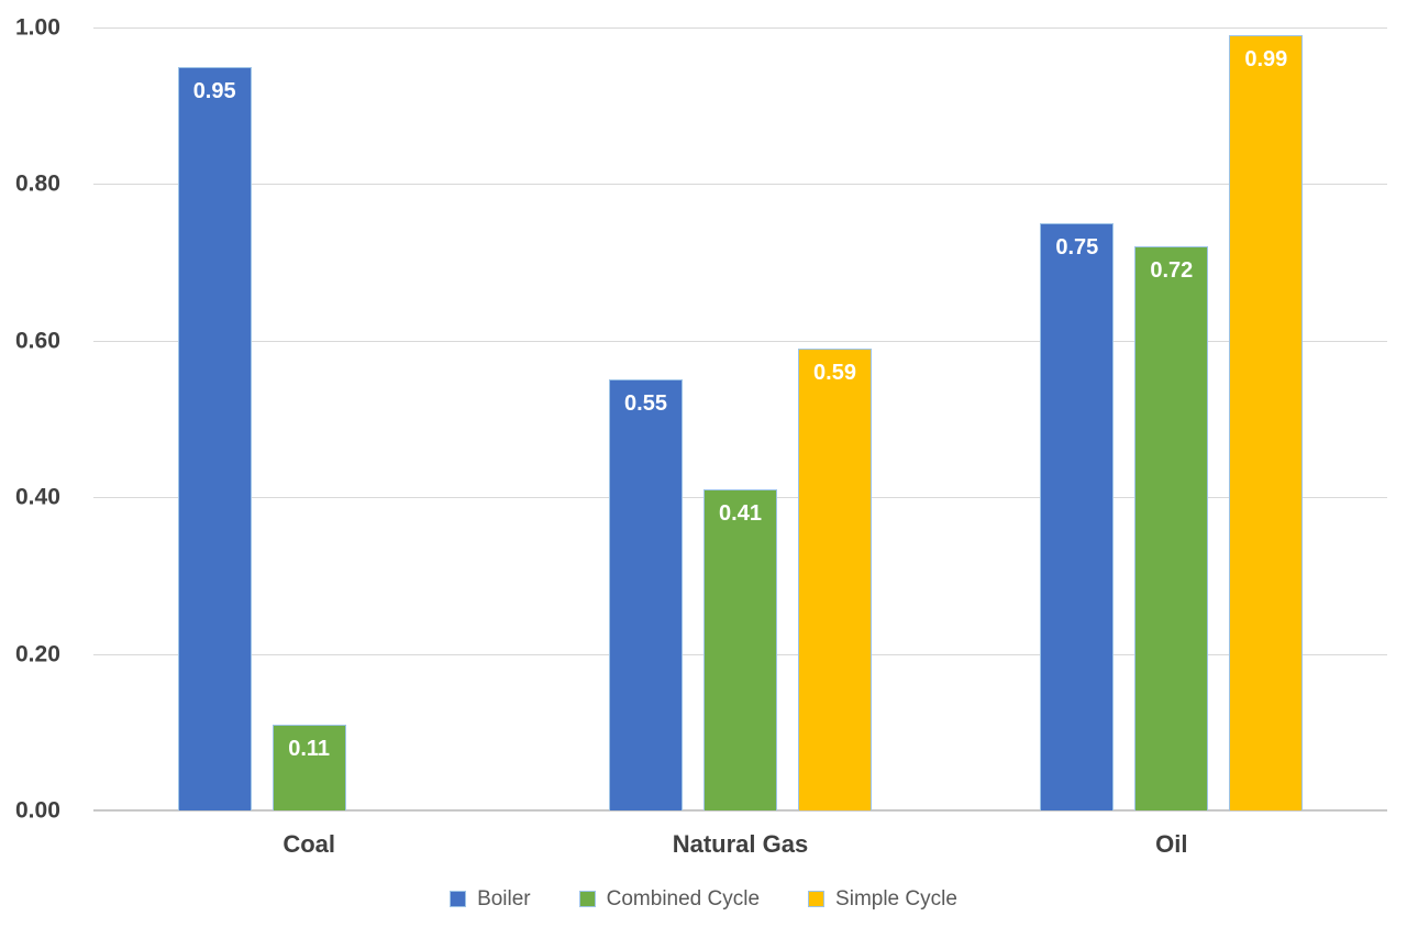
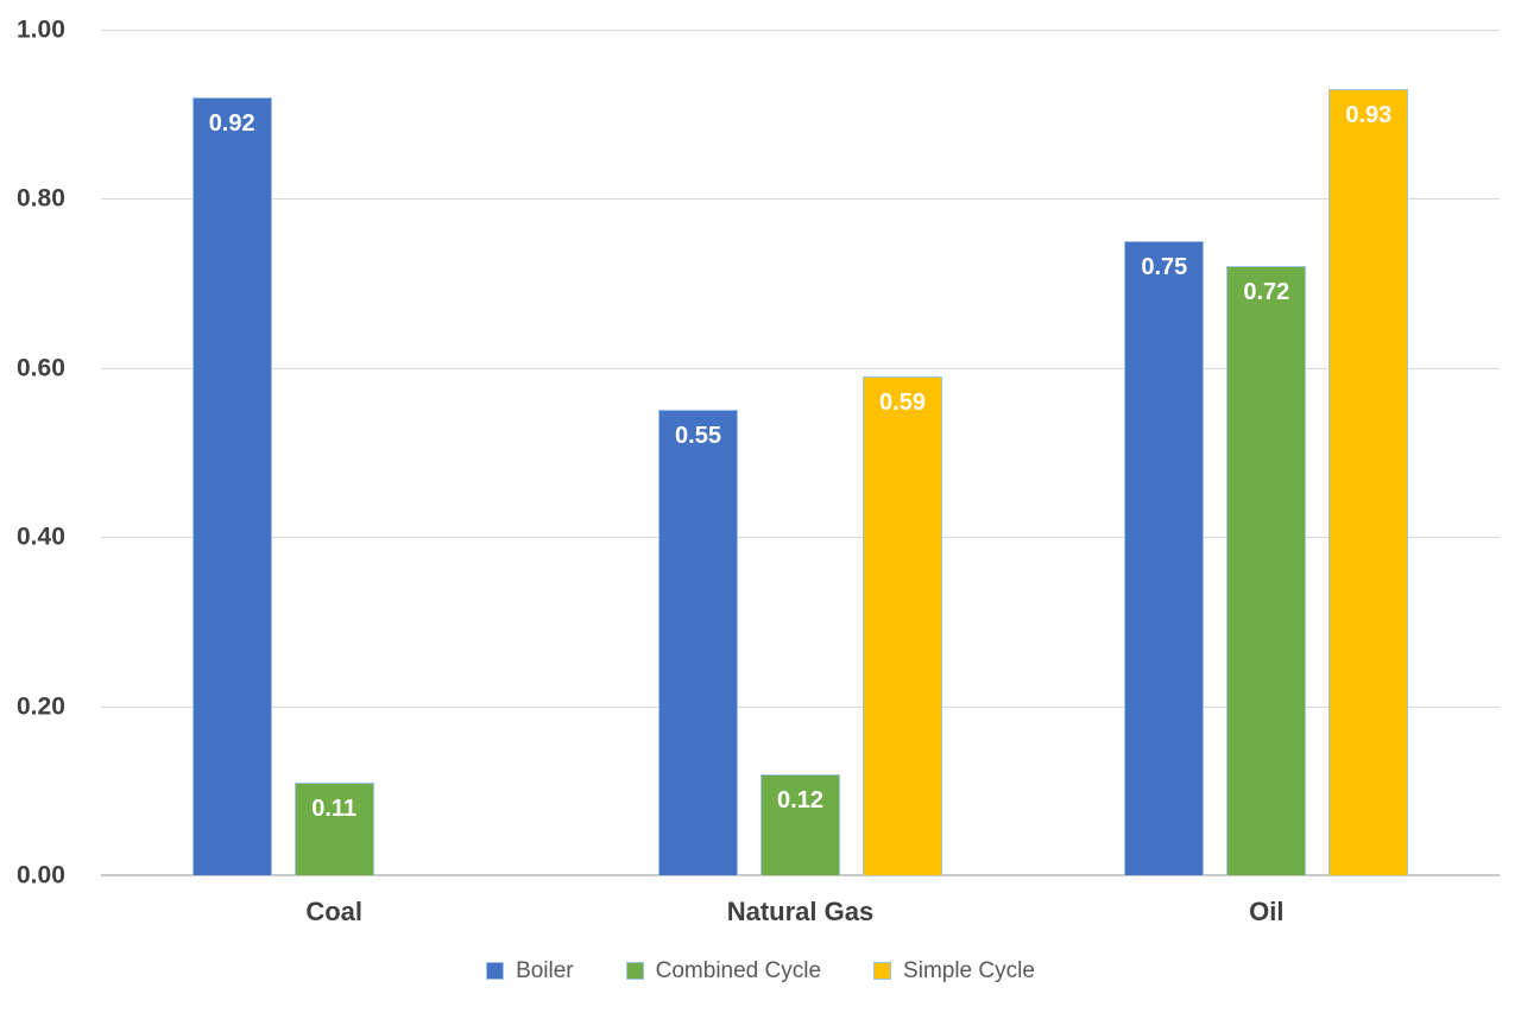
Boiler/Coal: 0.95 -> 0.92
Combined Cycle/Natural Gas: 0.41 -> 0.12
Simple Cycle/Oil: 0.99 -> 0.93
